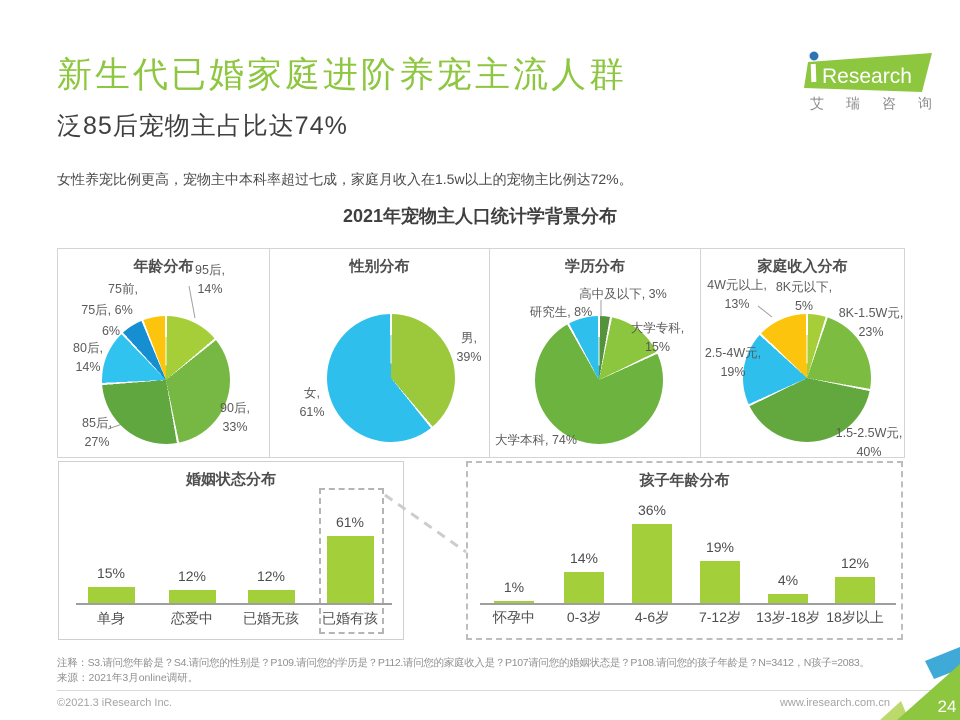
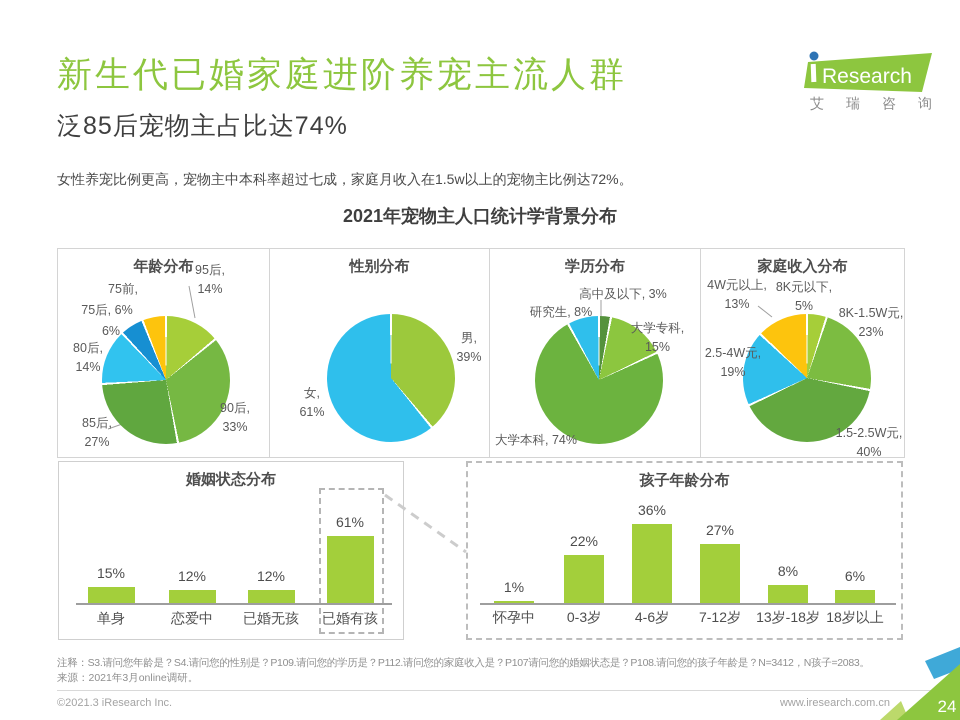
孩子年龄分布/0-3岁: 14% -> 22%
孩子年龄分布/7-12岁: 19% -> 27%
孩子年龄分布/13岁-18岁: 4% -> 8%
孩子年龄分布/18岁以上: 12% -> 6%
